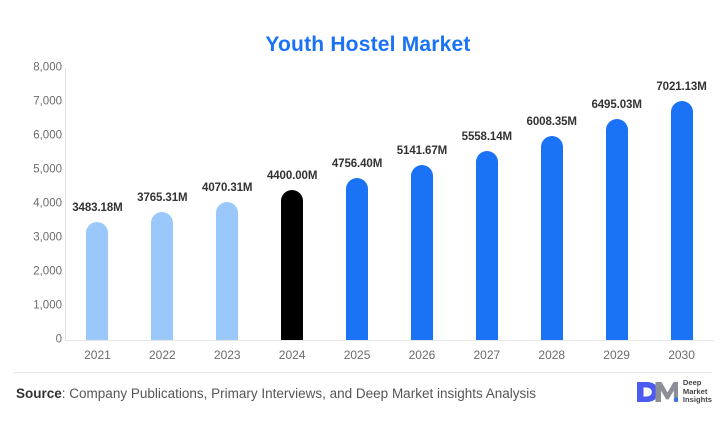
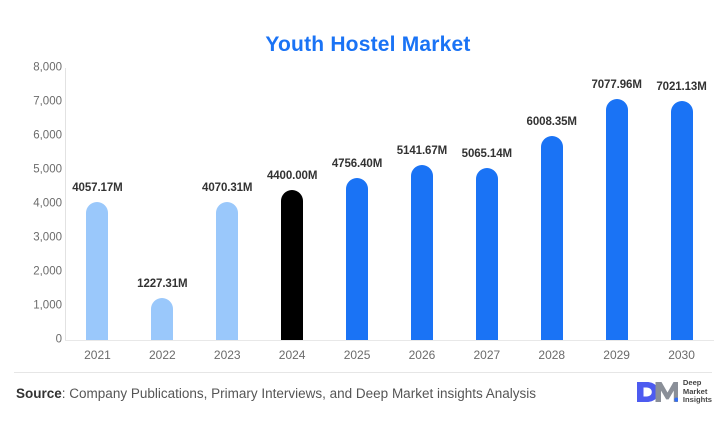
2021: 3483.18M -> 4057.17M
2022: 3765.31M -> 1227.31M
2027: 5558.14M -> 5065.14M
2029: 6495.03M -> 7077.96M
